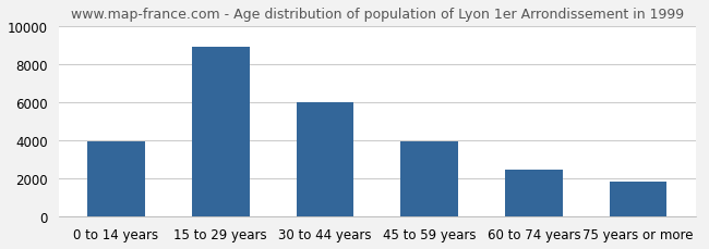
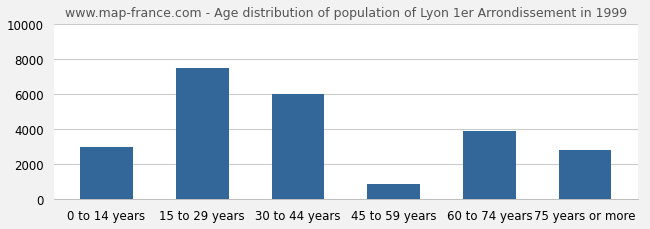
0 to 14 years: 4000 -> 3000
15 to 29 years: 9000 -> 7500
45 to 59 years: 4000 -> 900
60 to 74 years: 2400 -> 3900
75 years or more: 1800 -> 2800
